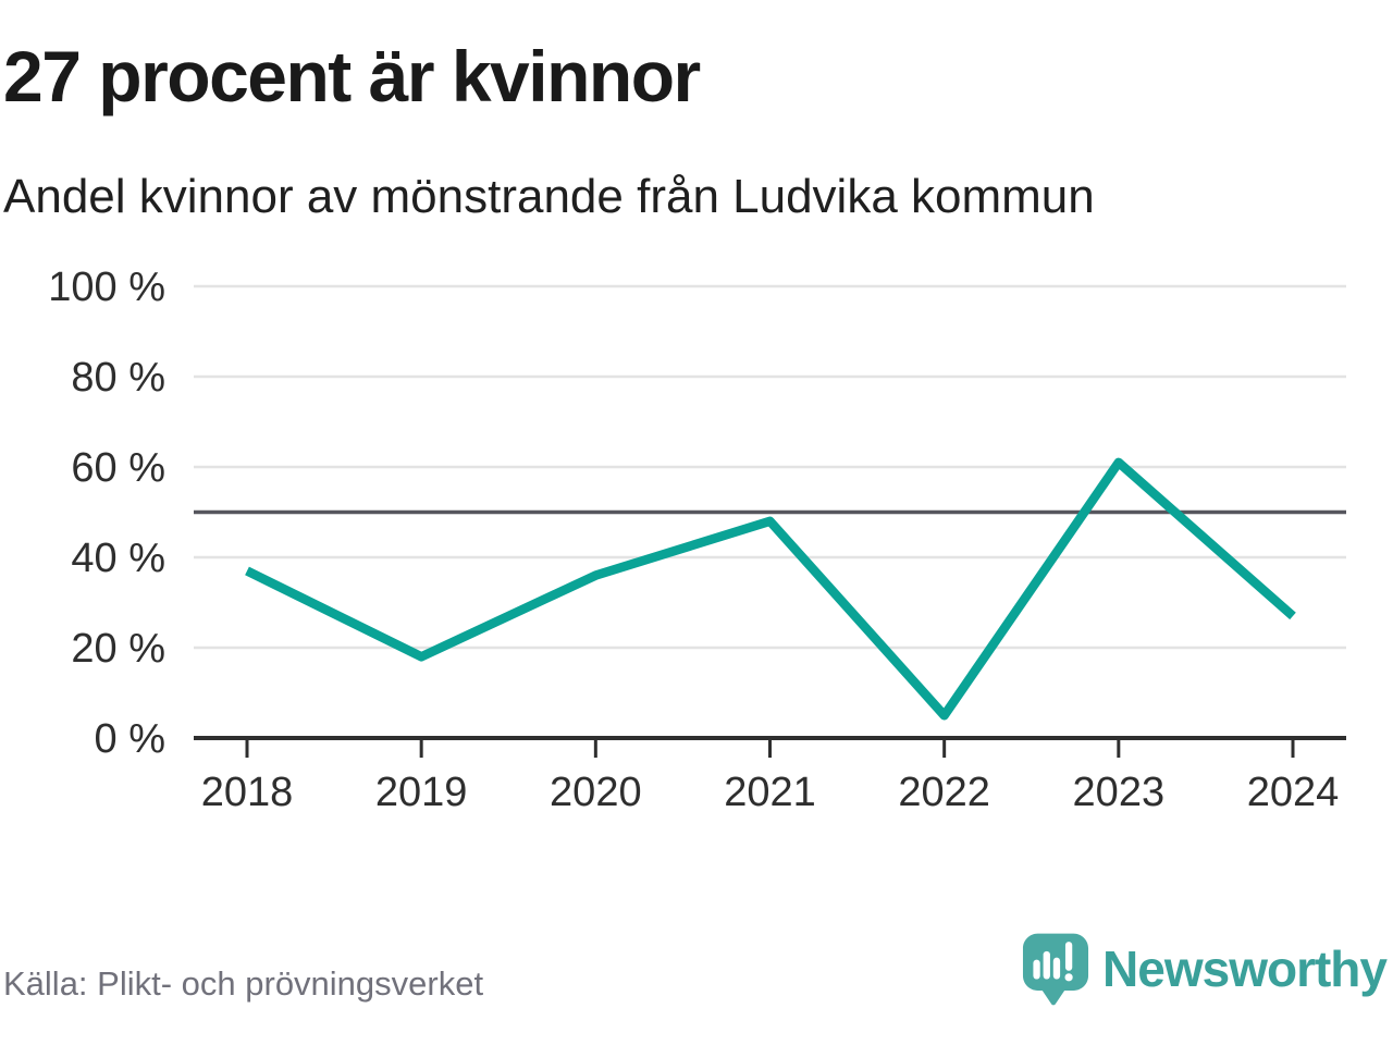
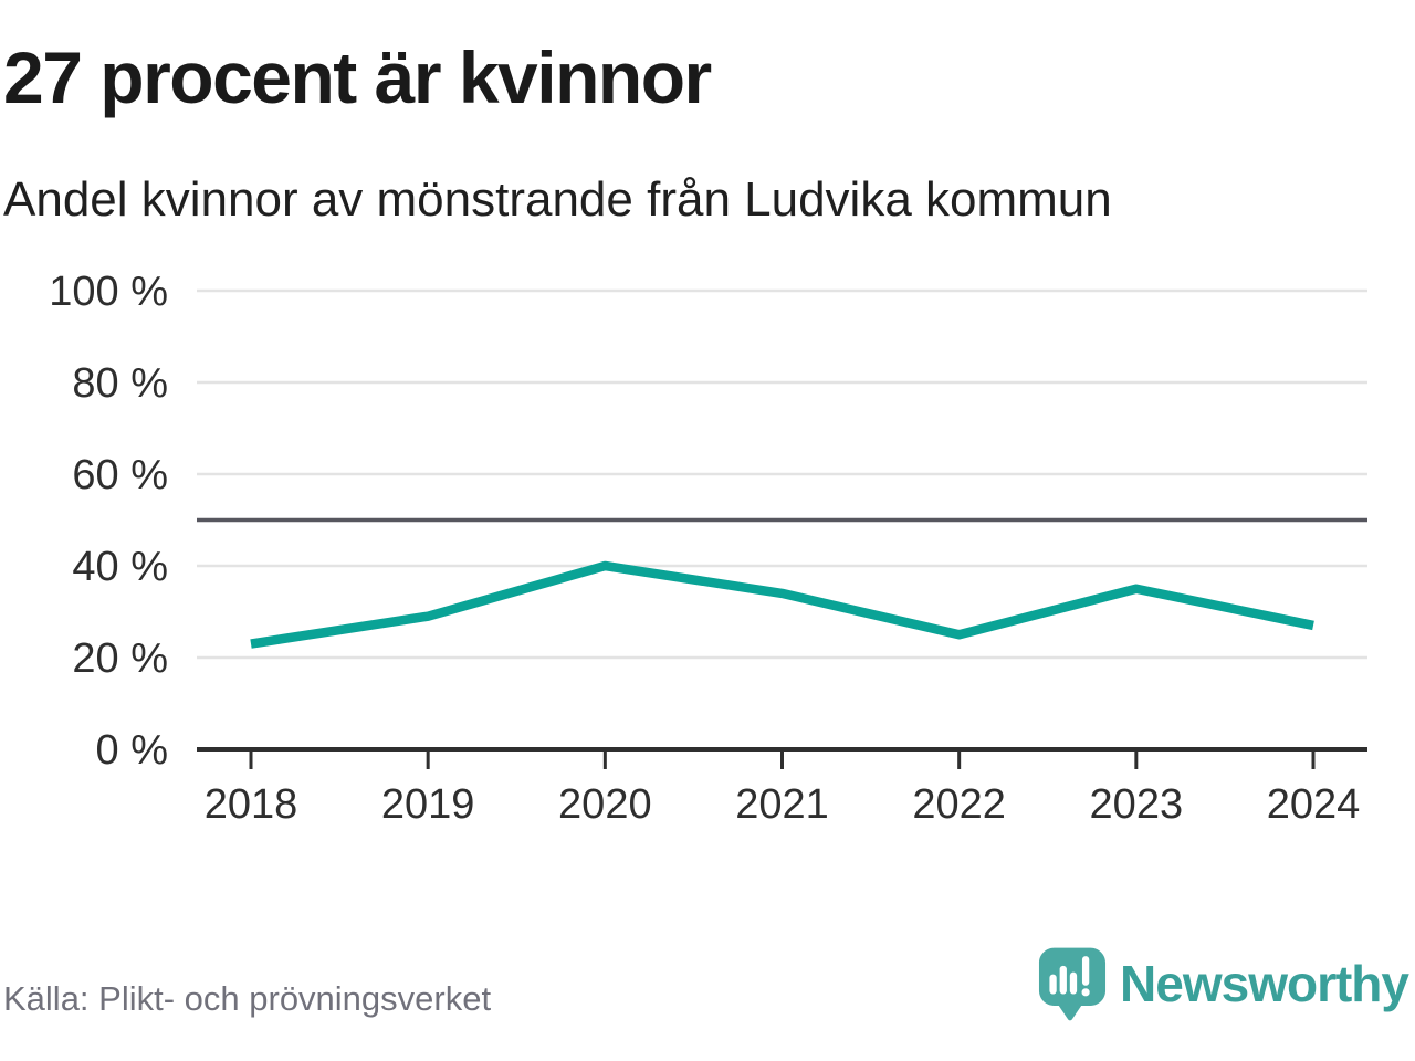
2018: 37% -> 23%
2019: 18% -> 29%
2020: 36% -> 40%
2021: 48% -> 34%
2022: 5% -> 25%
2023: 61% -> 35%
